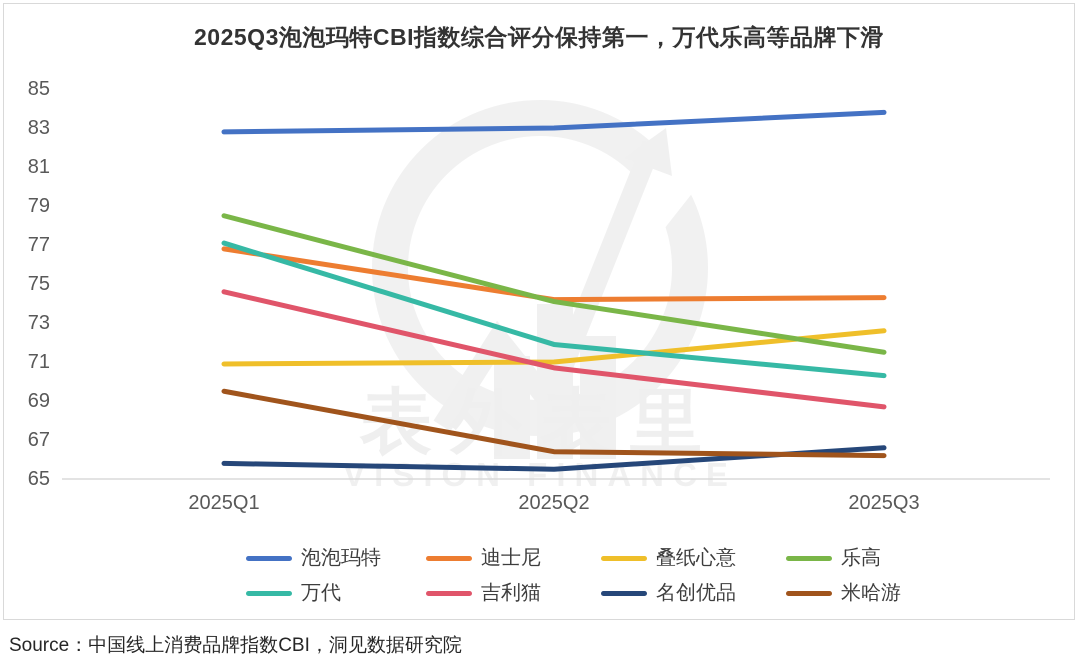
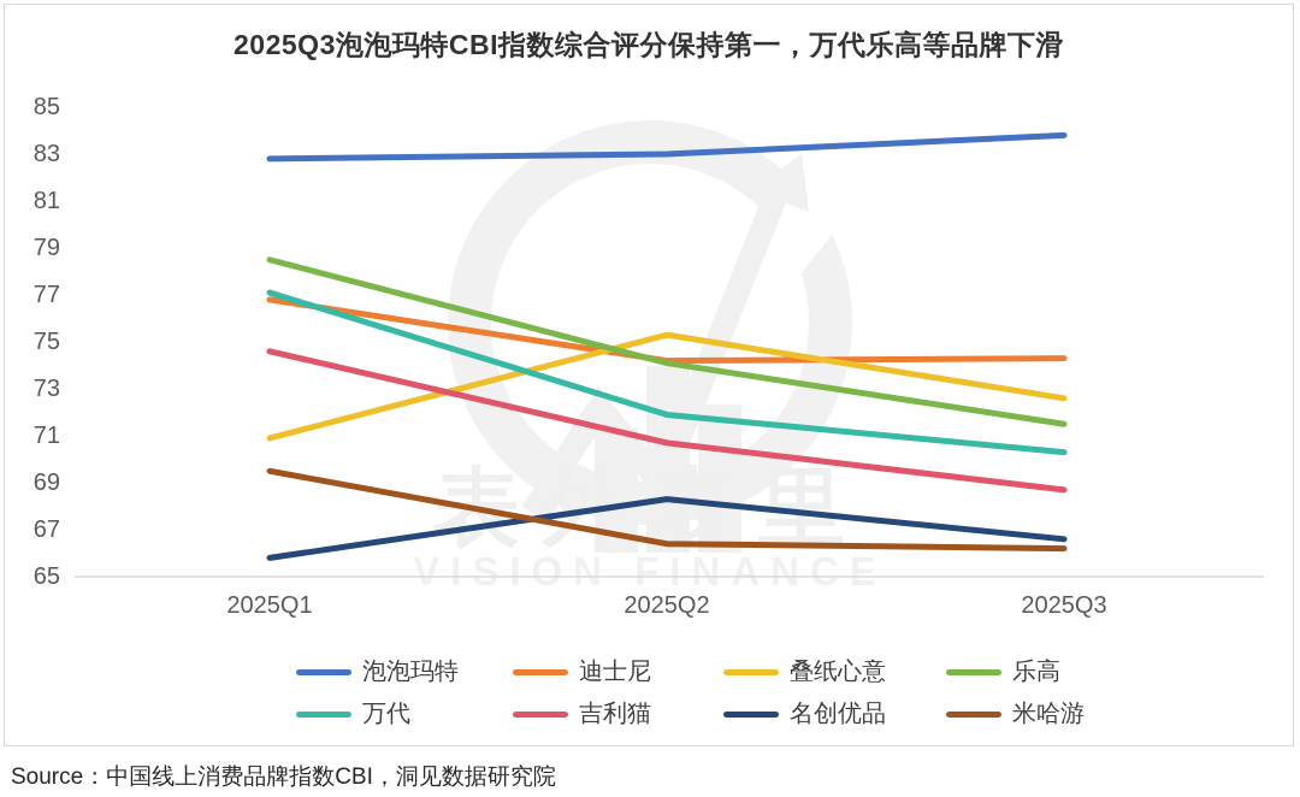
叠纸心意/2025Q2: 71.0 -> 75.3
名创优品/2025Q2: 65.5 -> 68.3
